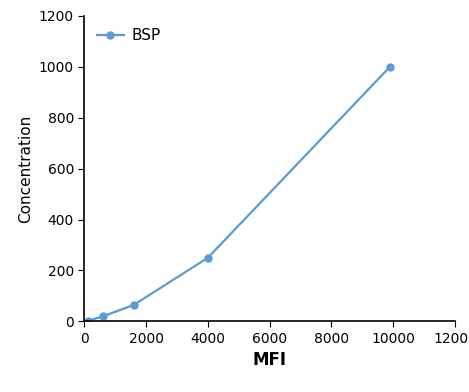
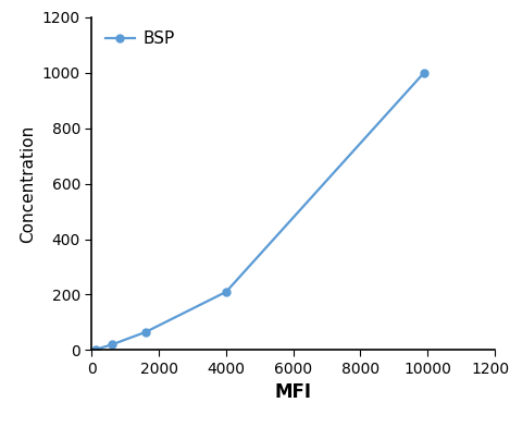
4000: 250 -> 210
